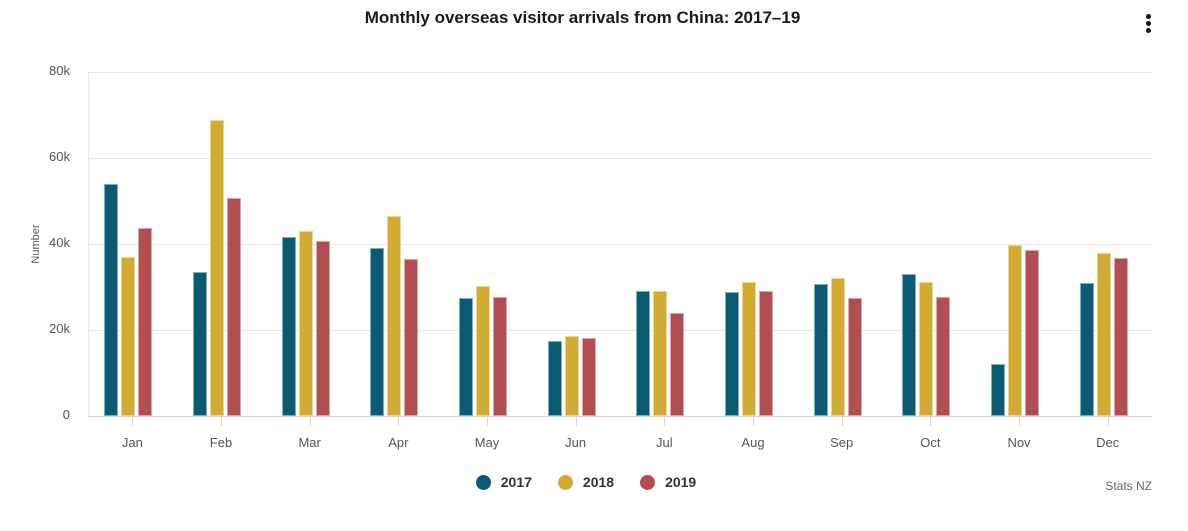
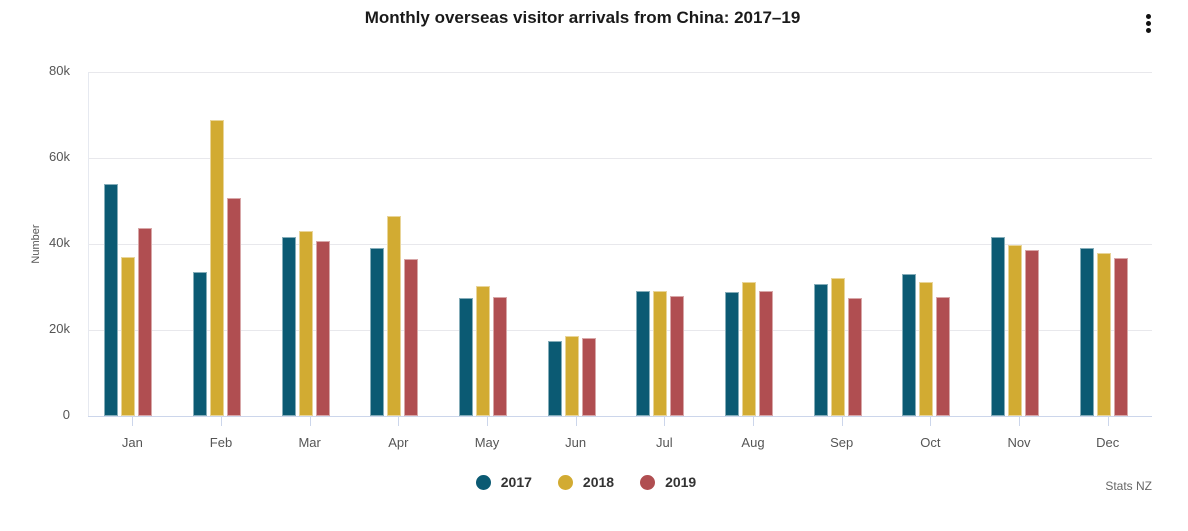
2019/Jul: 24k -> 28k
2017/Nov: 12k -> 42k
2017/Dec: 31k -> 39k
